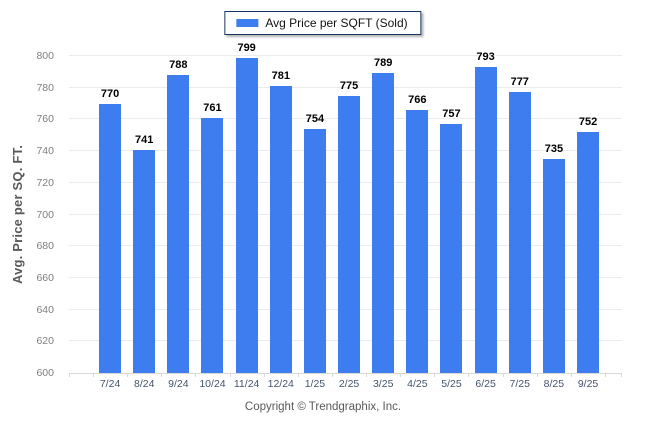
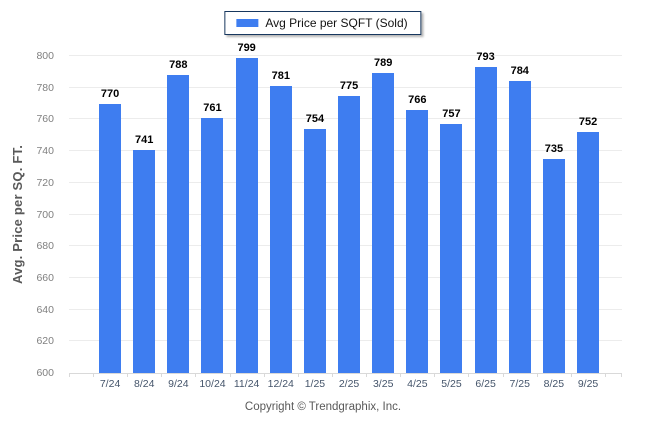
7/25: 777 -> 784
